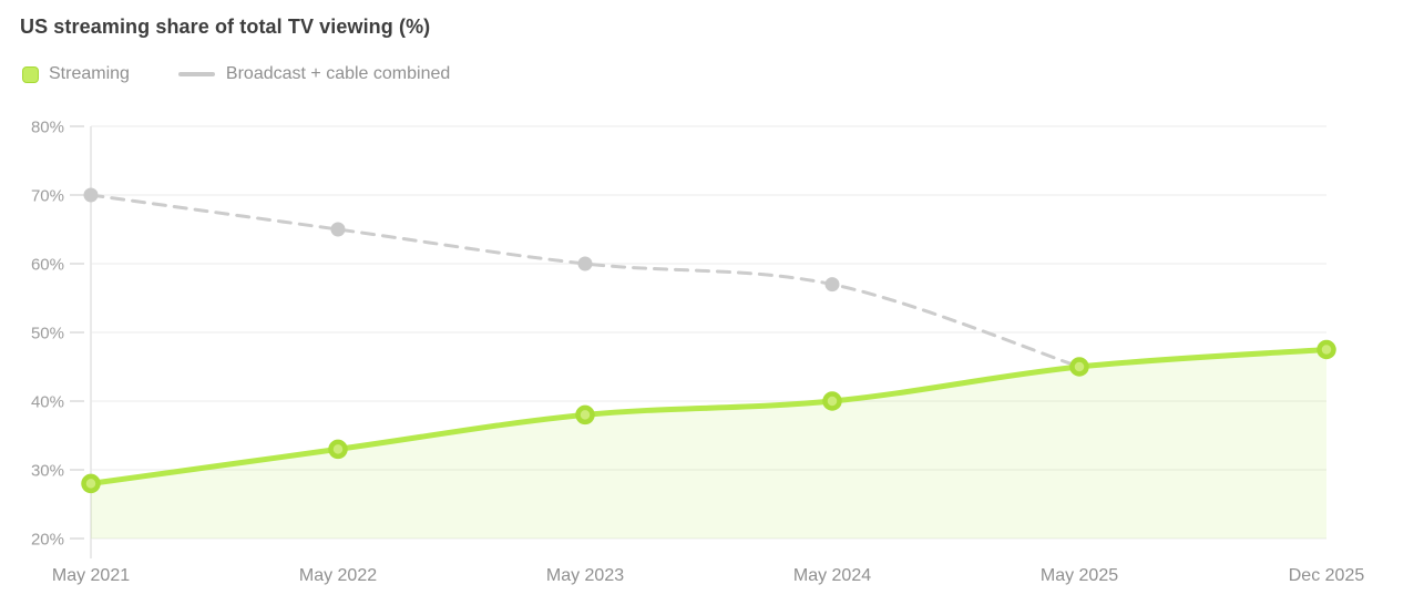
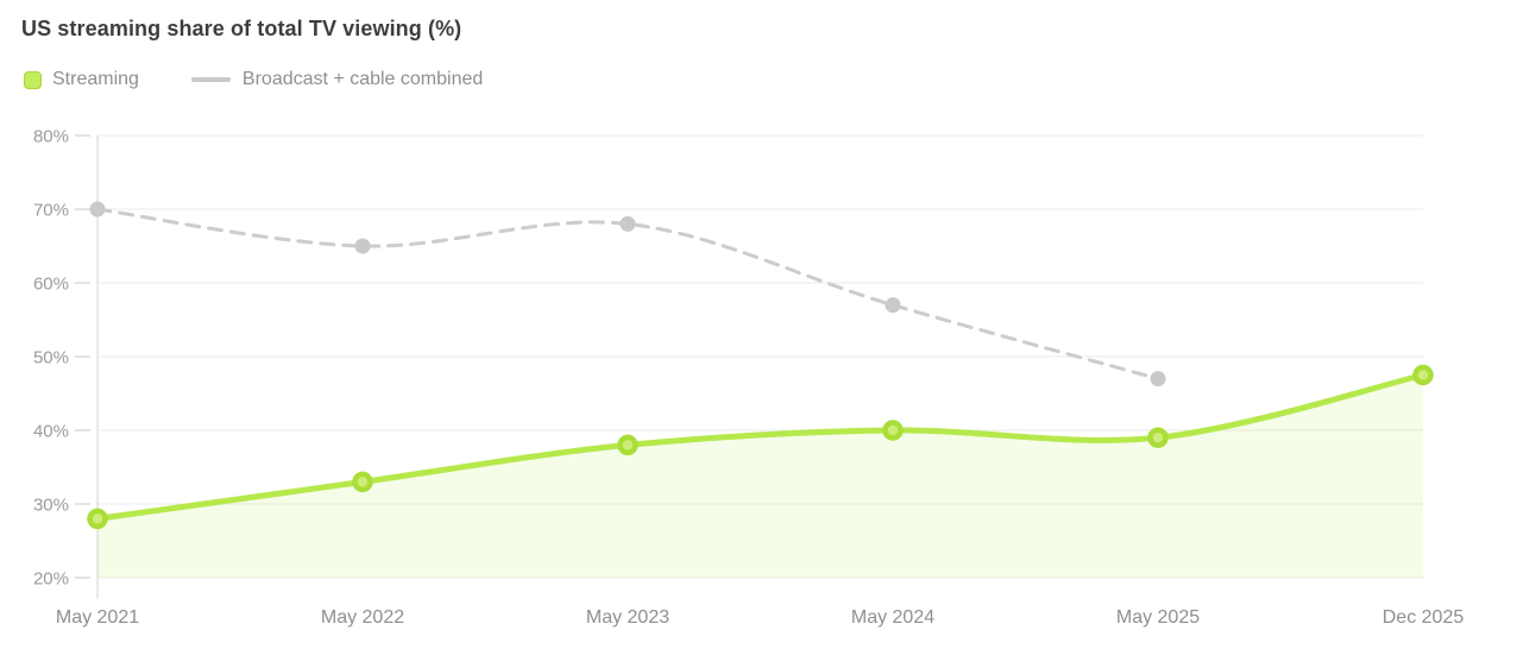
Broadcast + cable combined/May 2023: 60% -> 68%
Streaming/May 2025: 45% -> 39%
Broadcast + cable combined/May 2025: 45% -> 47%
